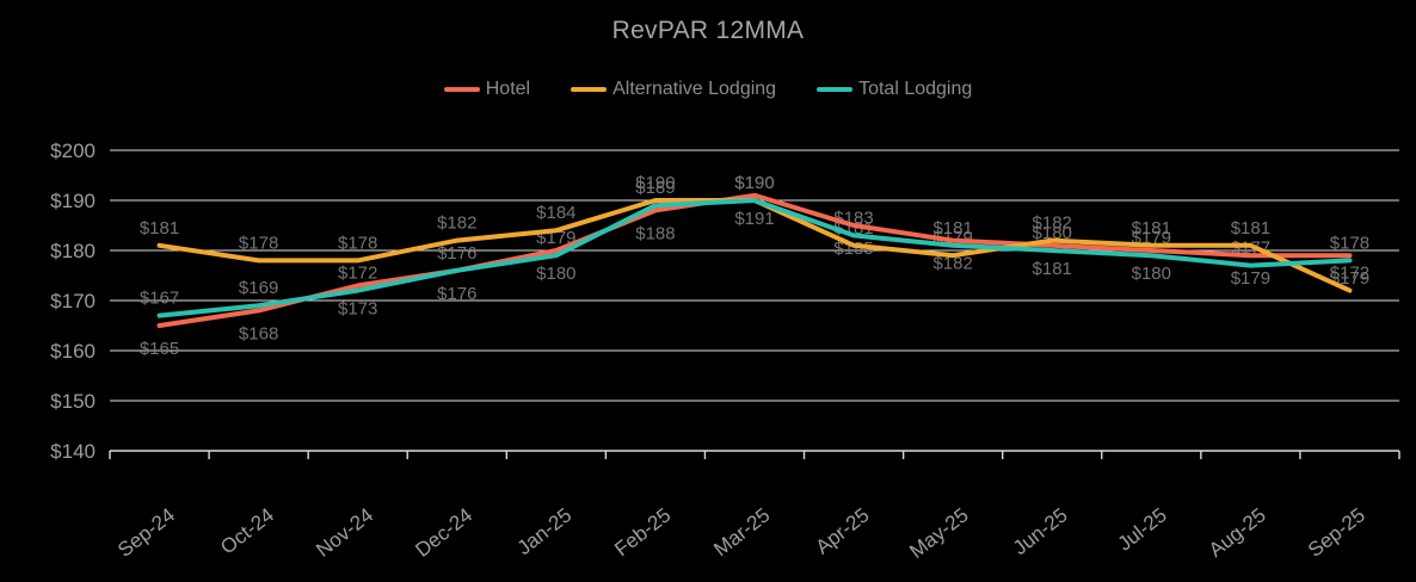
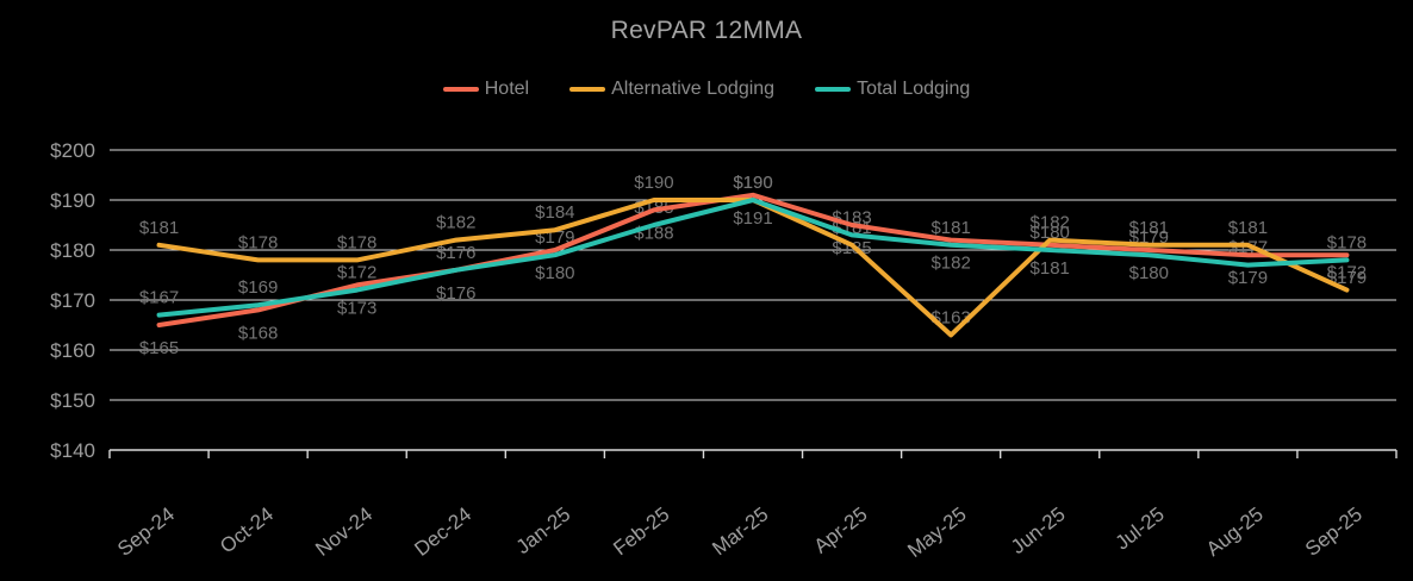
Total Lodging/Feb-25: $189 -> $185
Alternative Lodging/May-25: $179 -> $163
